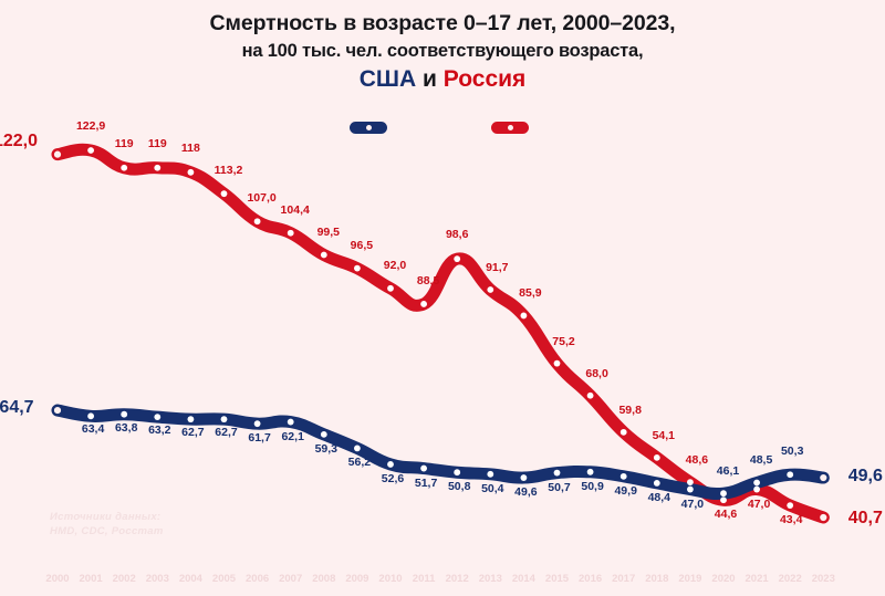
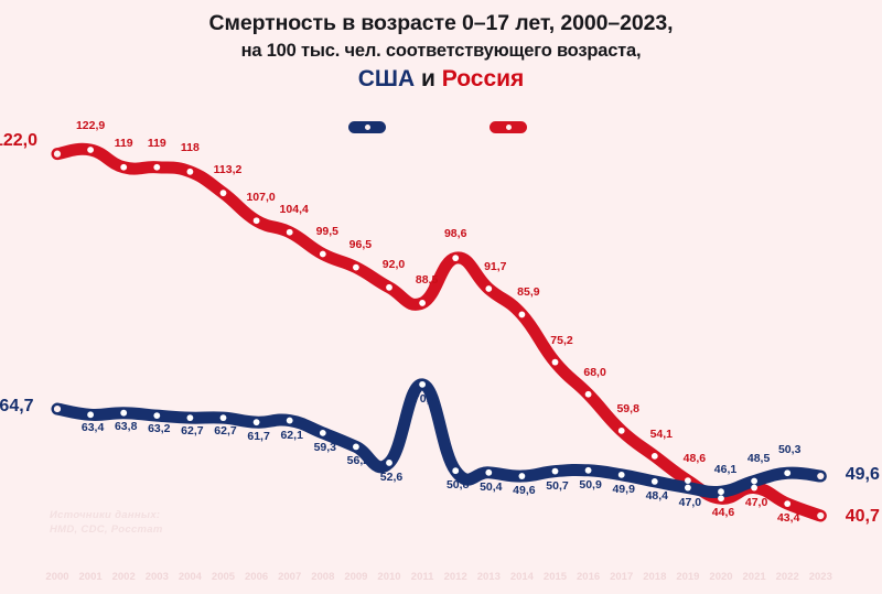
США/2011: 51,7 -> 70,2
